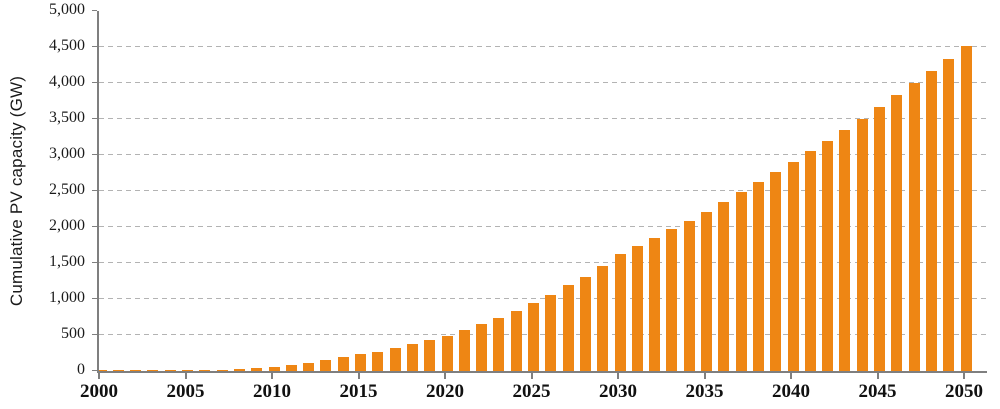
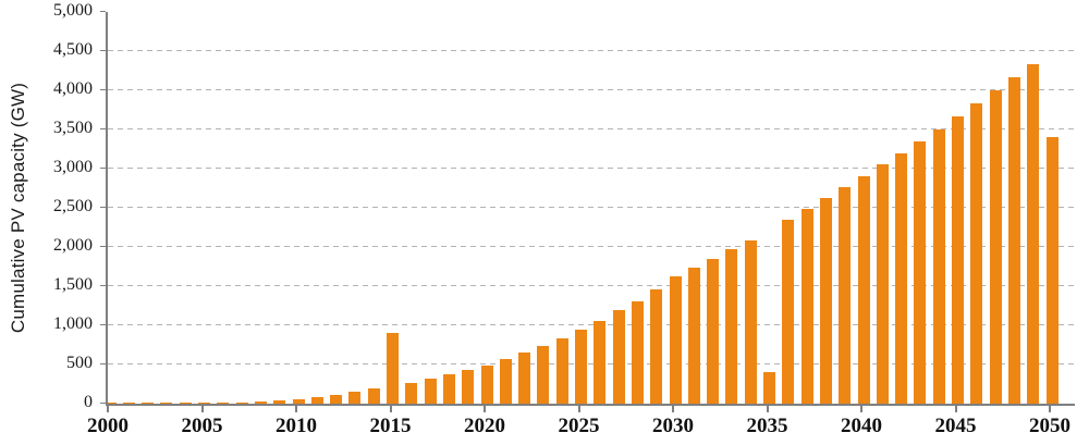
2015: 200 -> 900
2035: 2200 -> 400
2050: 4500 -> 3400
